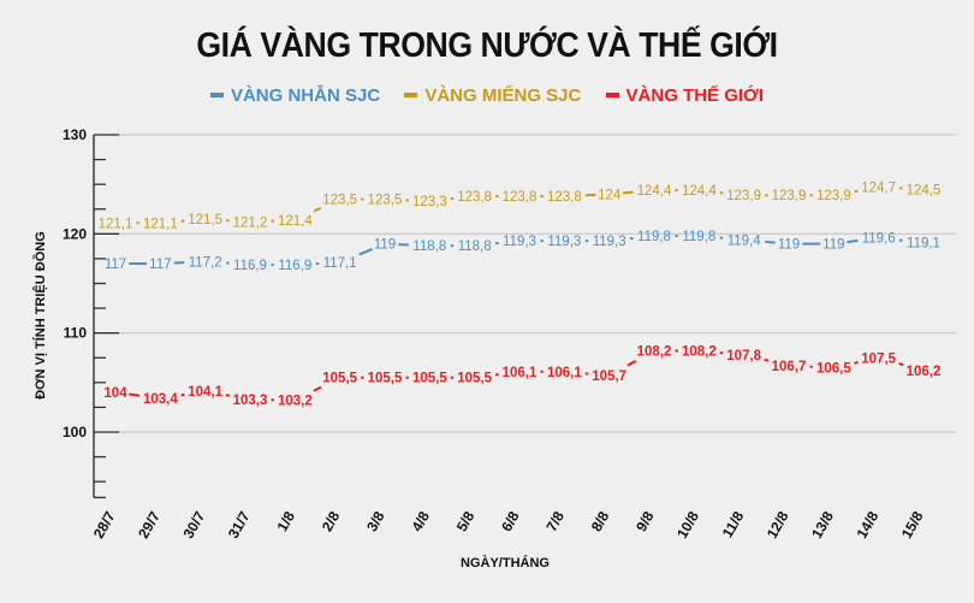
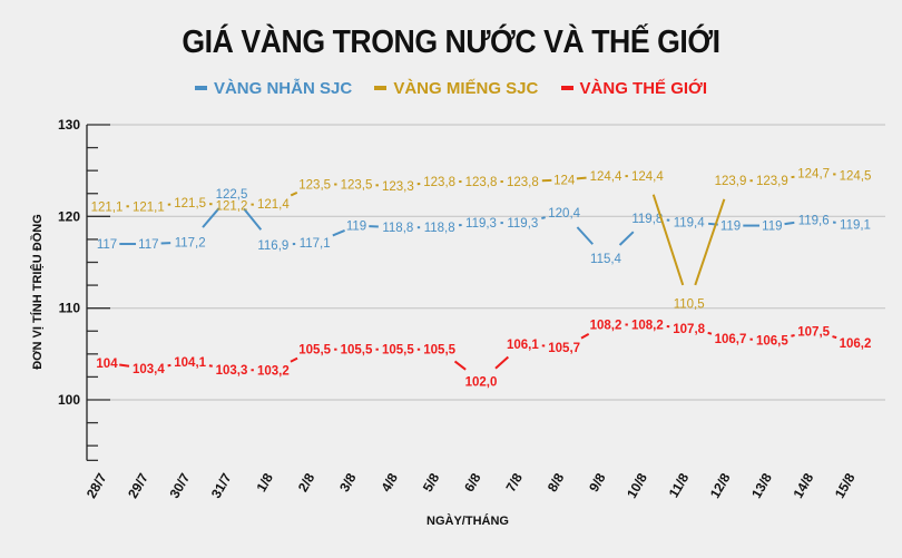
VÀNG NHẪN SJC/31/7: 116,9 -> 122,5
VÀNG THẾ GIỚI/6/8: 106,1 -> 102,0
VÀNG NHẪN SJC/8/8: 119,3 -> 120,4
VÀNG NHẪN SJC/9/8: 119,8 -> 115,4
VÀNG MIẾNG SJC/11/8: 123,9 -> 110,5
